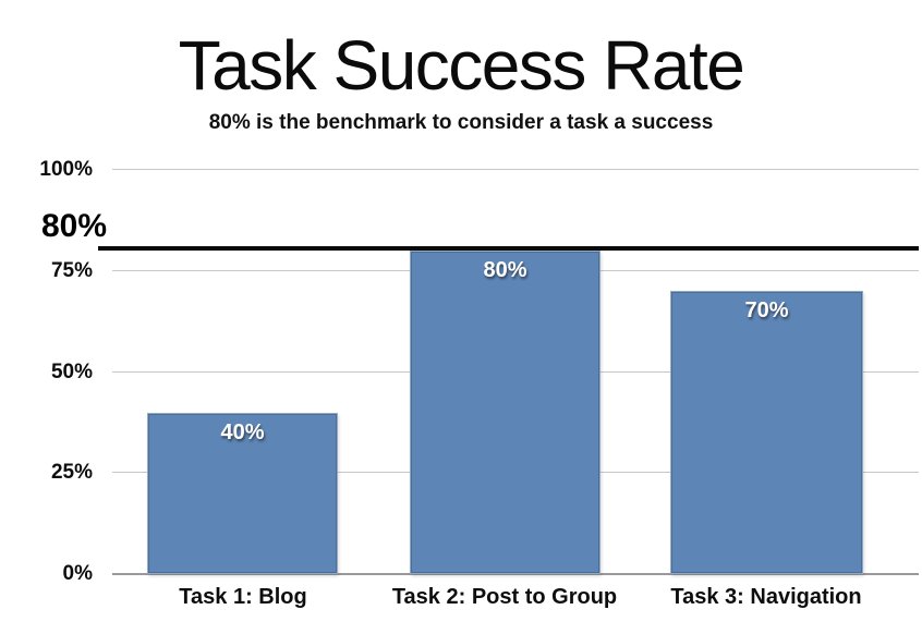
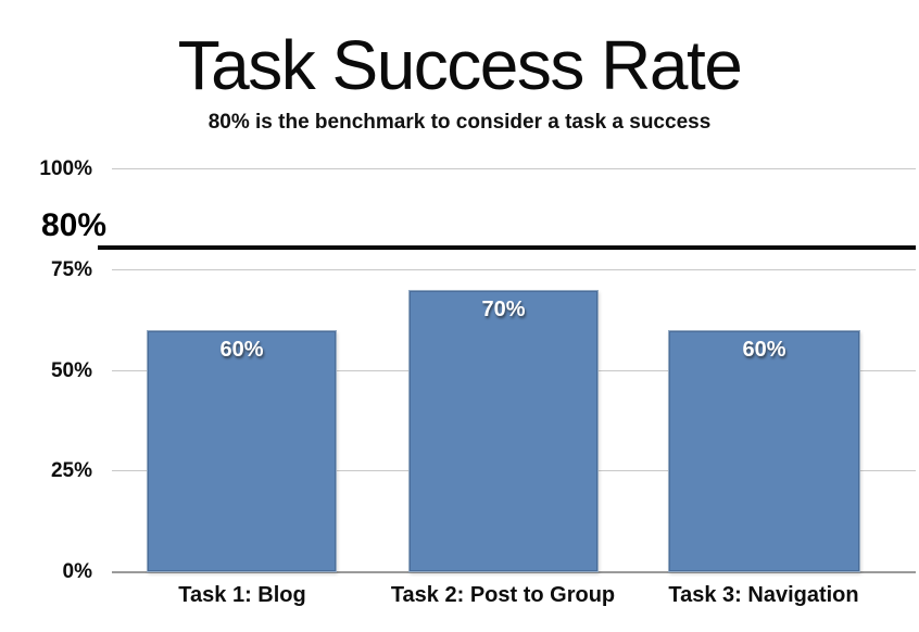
Task 1: Blog: 40% -> 60%
Task 2: Post to Group: 80% -> 70%
Task 3: Navigation: 70% -> 60%
